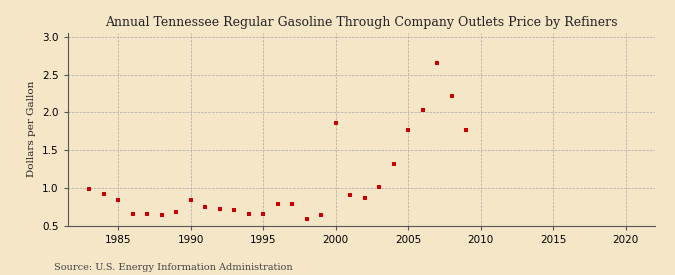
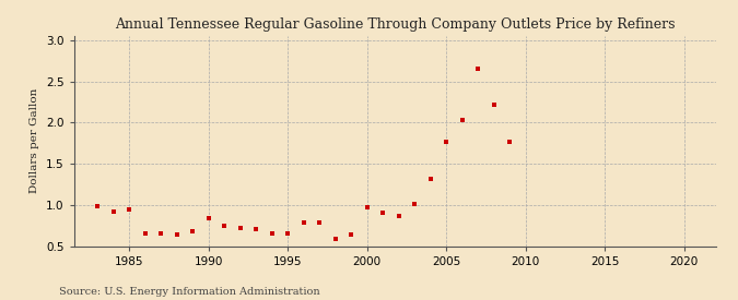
1985: 0.84 -> 0.94
2000: 1.86 -> 0.97
